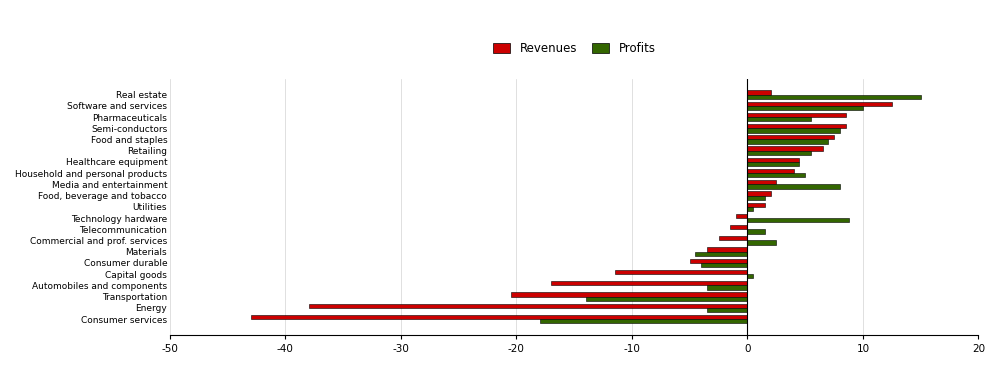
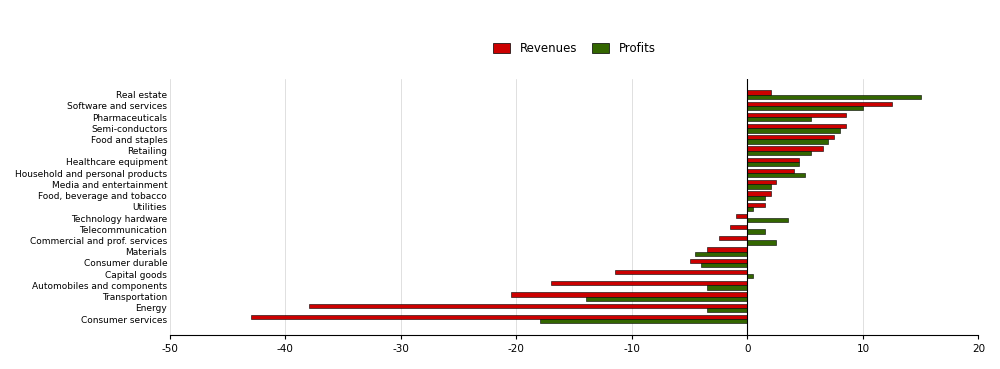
Profits/Media and entertainment: 8.0 -> 2.0
Profits/Technology hardware: 8.8 -> 3.5
